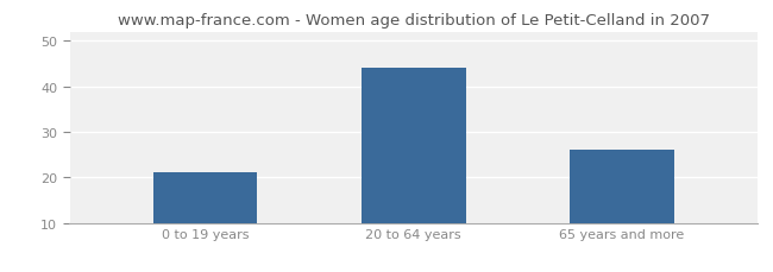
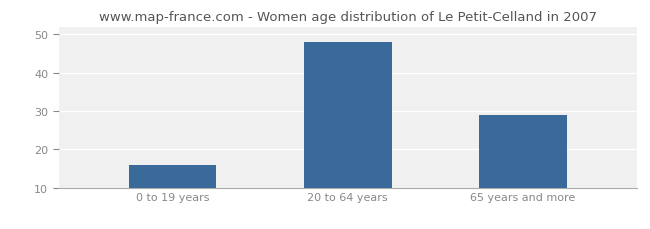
0 to 19 years: 21 -> 16
20 to 64 years: 44 -> 48
65 years and more: 26 -> 29
